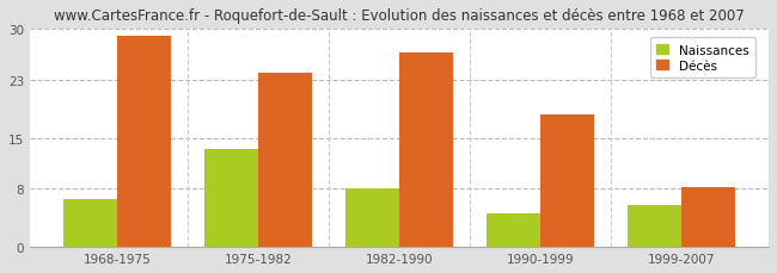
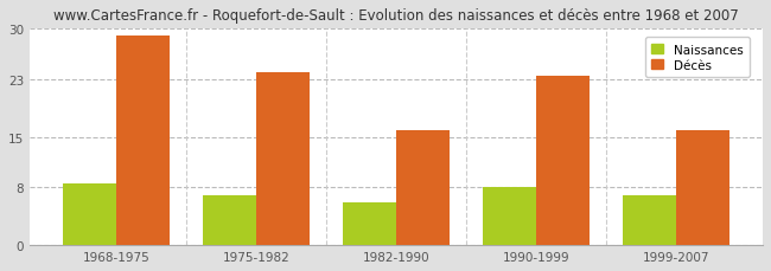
Naissances/1968-1975: 6.6 -> 8.5
Naissances/1975-1982: 13.4 -> 7.0
Naissances/1982-1990: 8.0 -> 6.0
Décès/1982-1990: 26.8 -> 16.0
Naissances/1990-1999: 4.6 -> 8.0
Décès/1990-1999: 18.2 -> 23.5
Naissances/1999-2007: 5.8 -> 7.0
Décès/1999-2007: 8.2 -> 16.0
